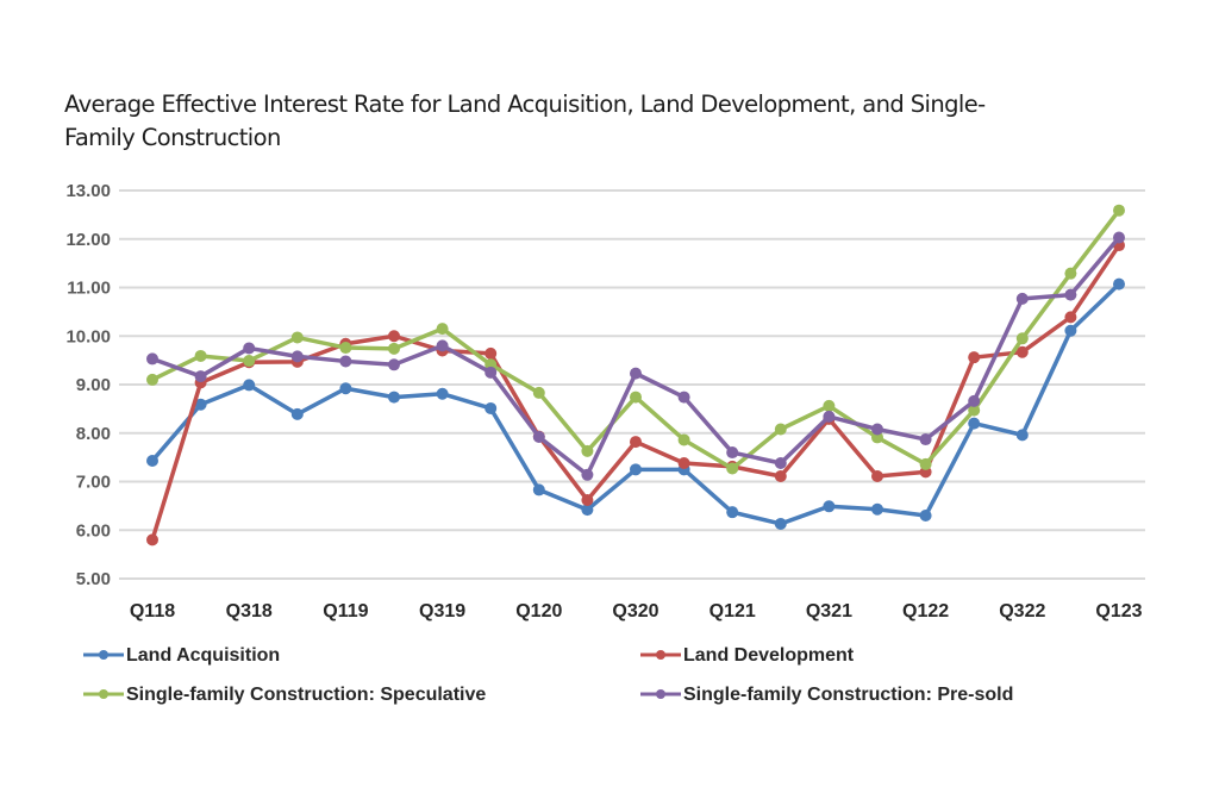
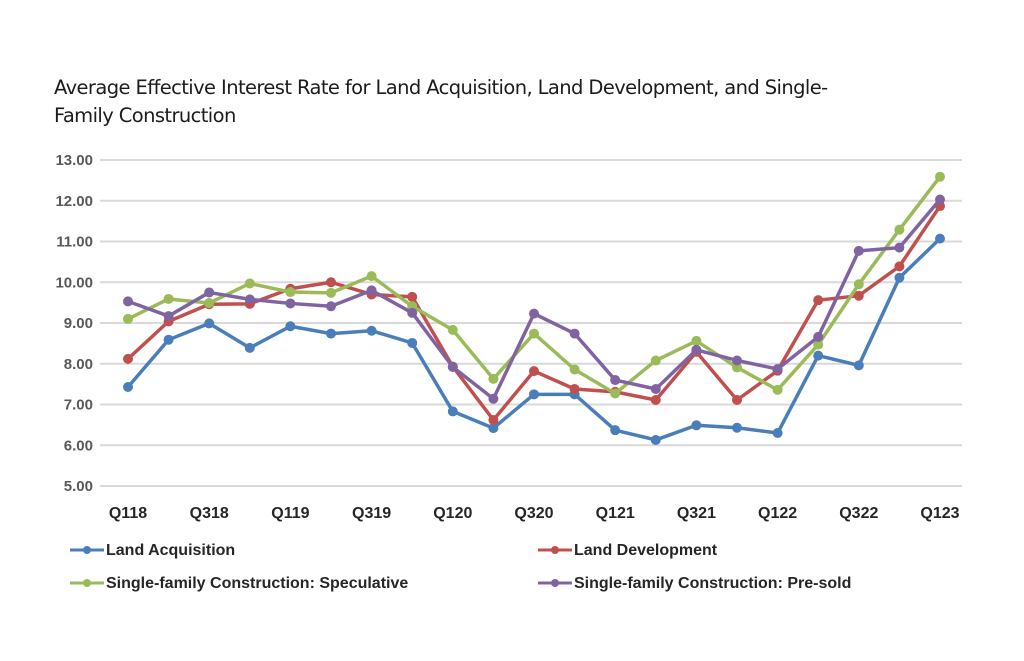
Land Development/Q118: 5.8 -> 8.1
Land Development/Q122: 7.2 -> 7.8
